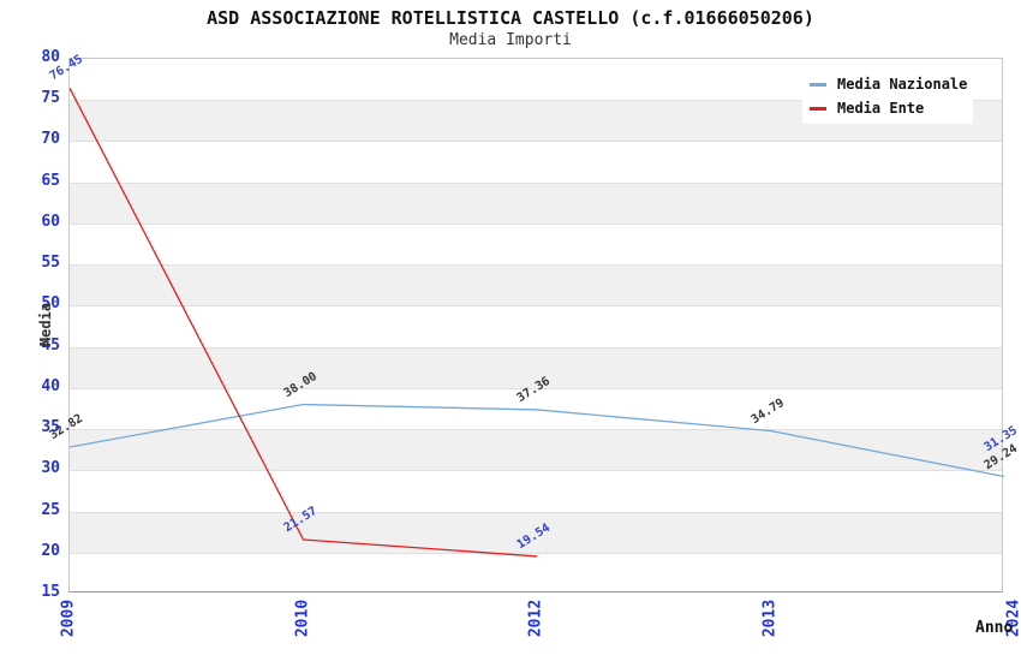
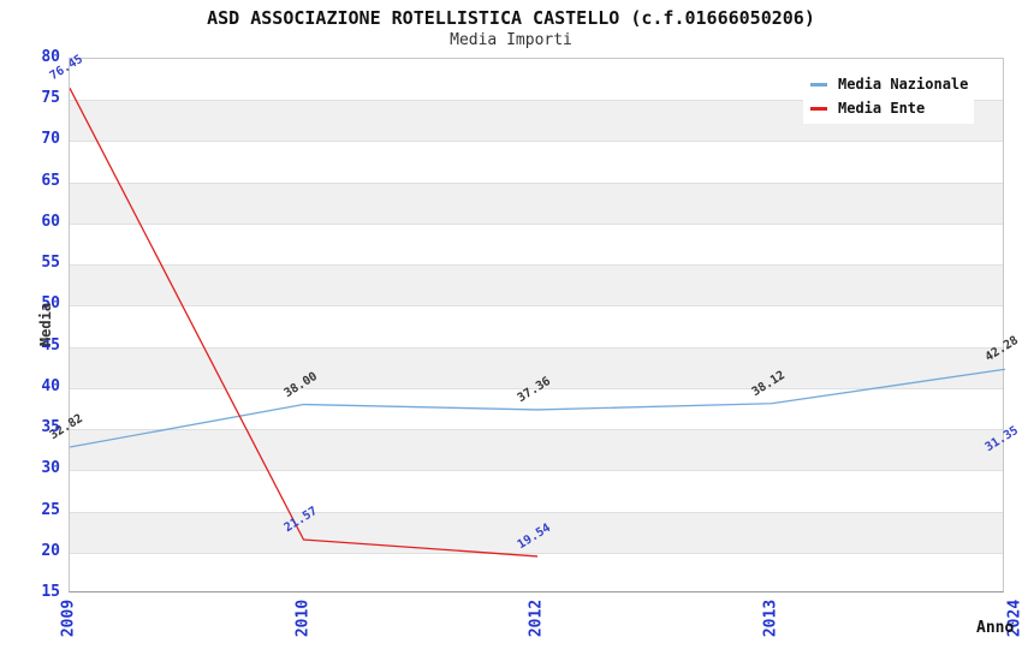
Media Nazionale/2013: 34.79 -> 38.12
Media Nazionale/2024: 29.24 -> 42.28
